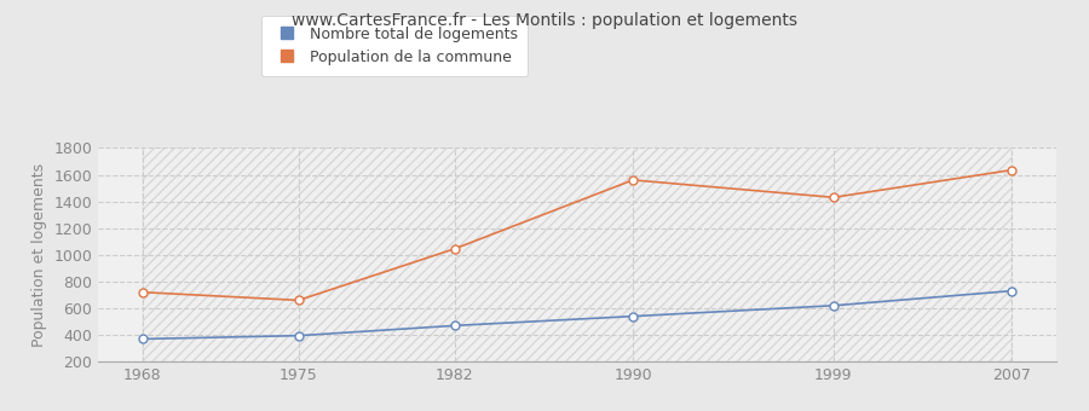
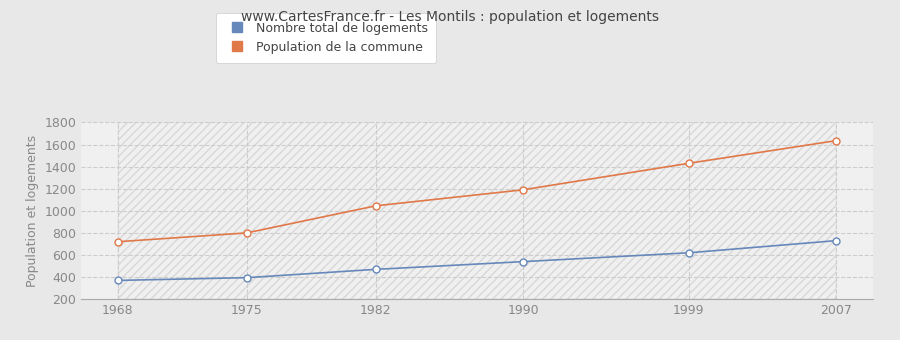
Population de la commune/1975: 660 -> 800
Population de la commune/1990: 1560 -> 1190
